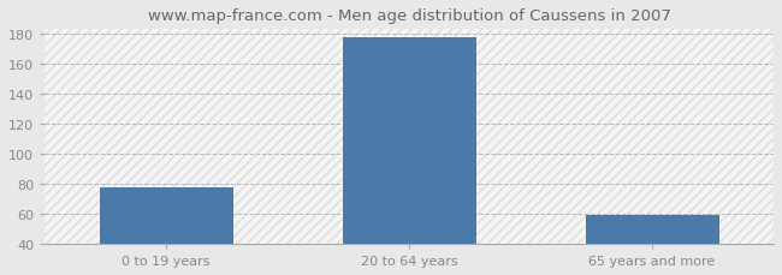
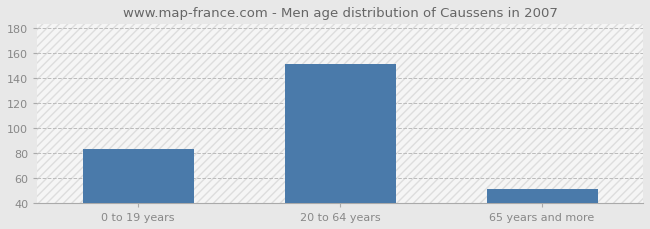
0 to 19 years: 78 -> 83
20 to 64 years: 178 -> 151
65 years and more: 59 -> 51
